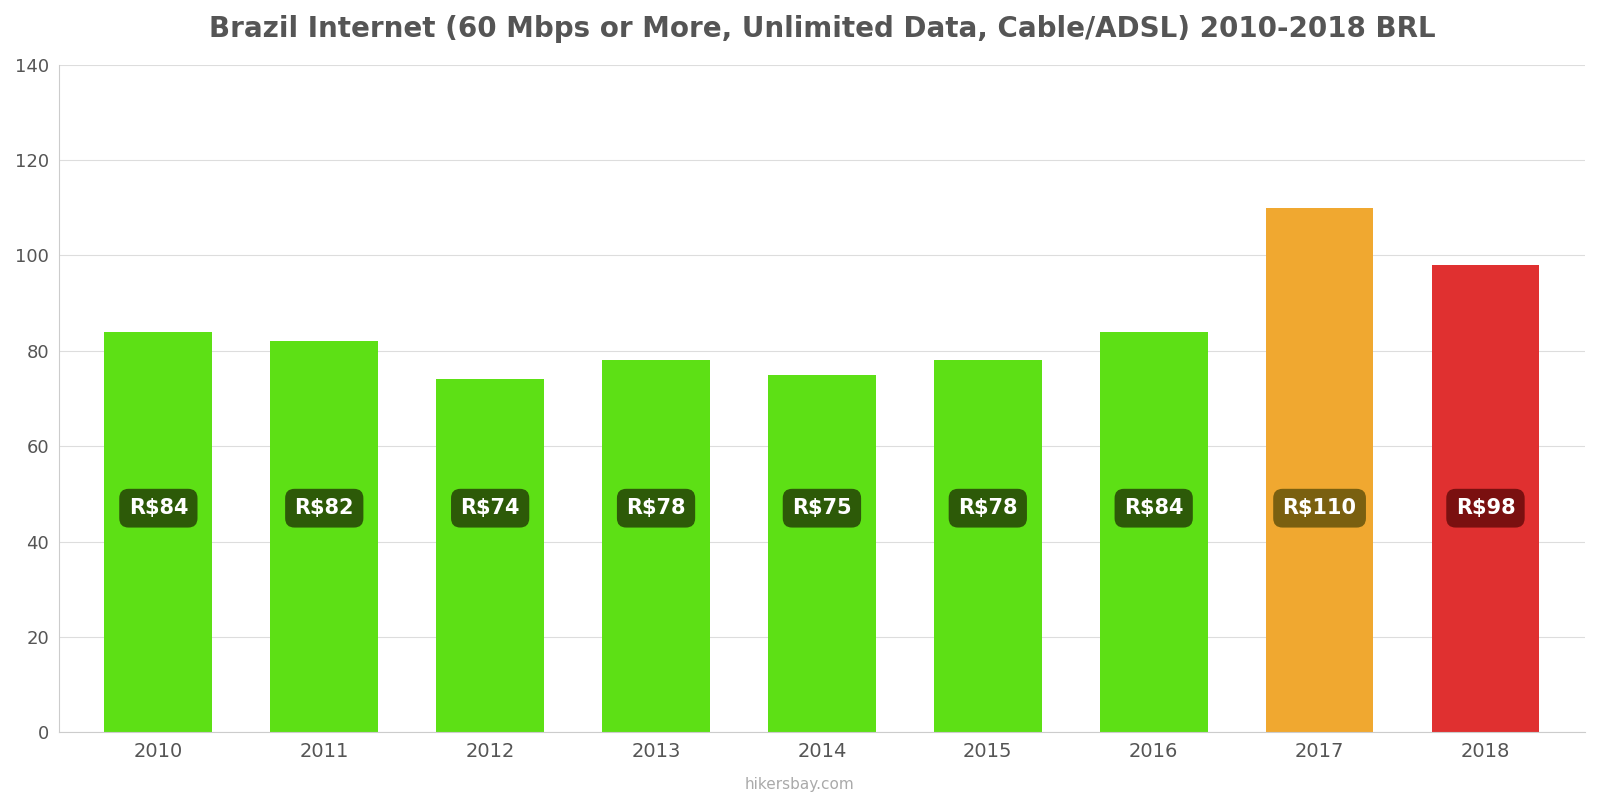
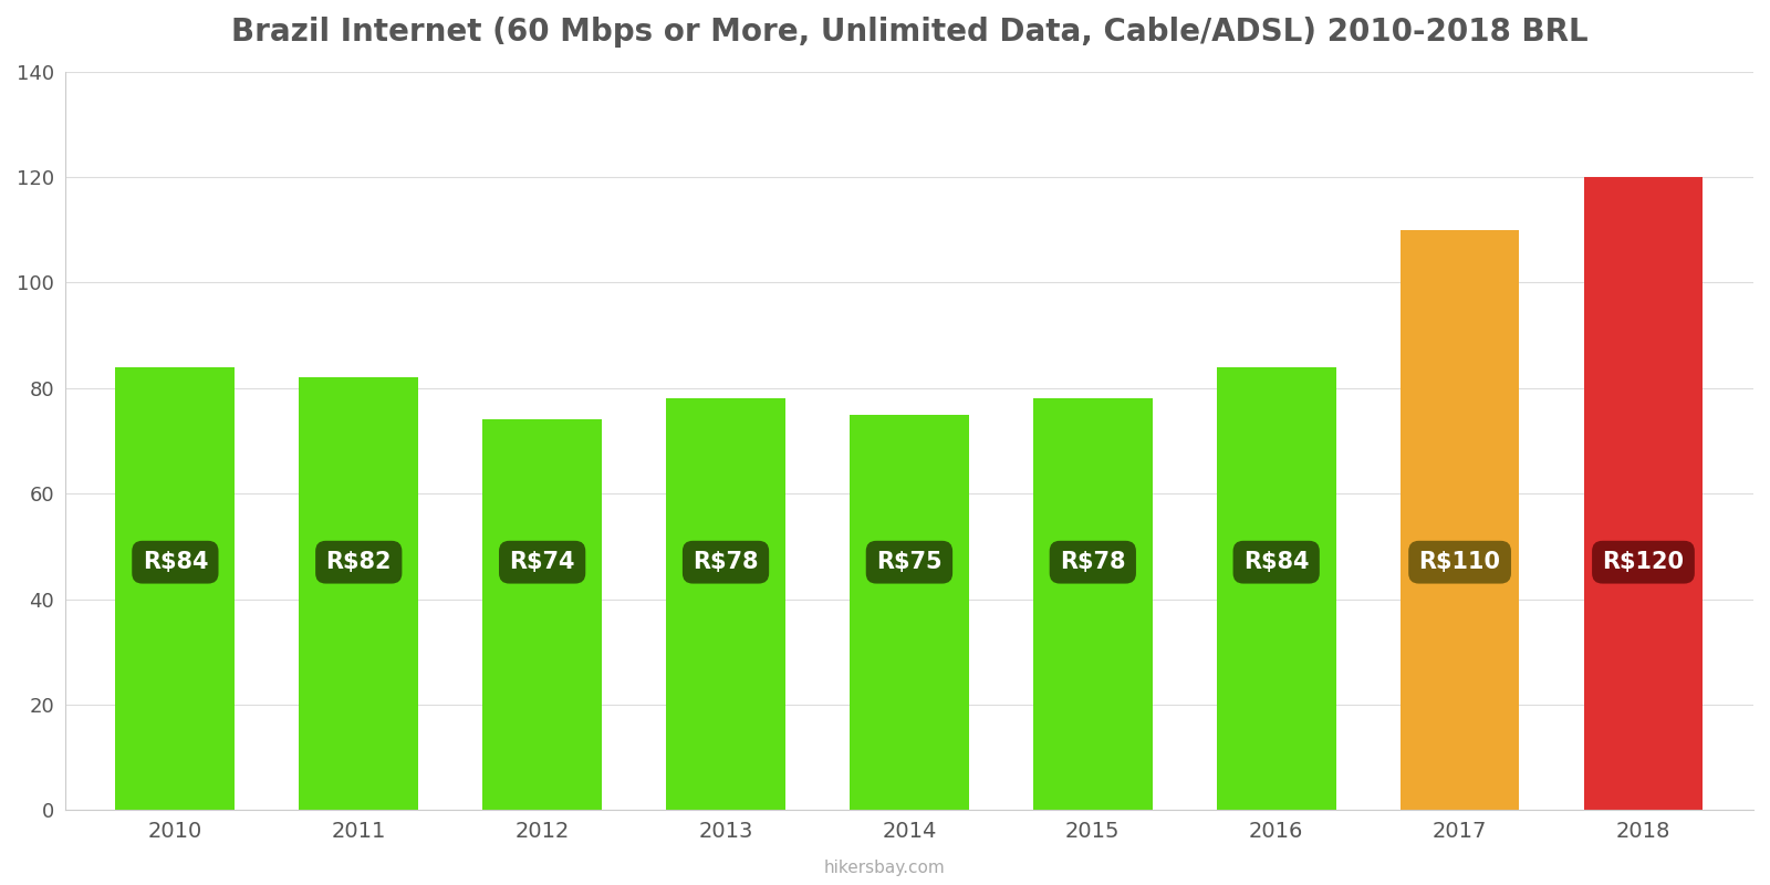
2018: R$98 -> R$120
